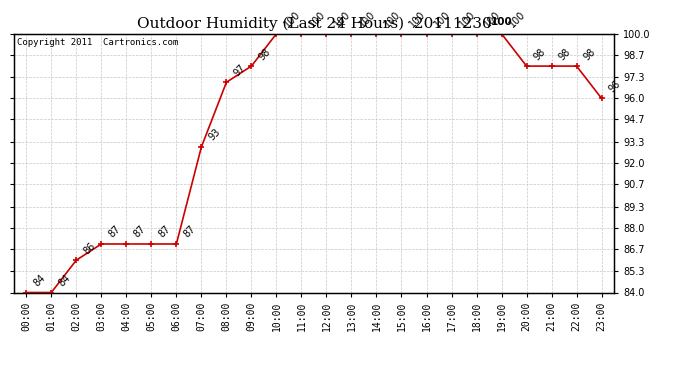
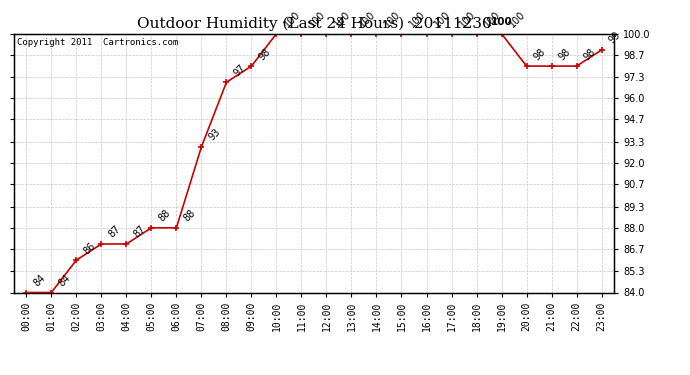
05:00: 87 -> 88
06:00: 87 -> 88
23:00: 96 -> 99
